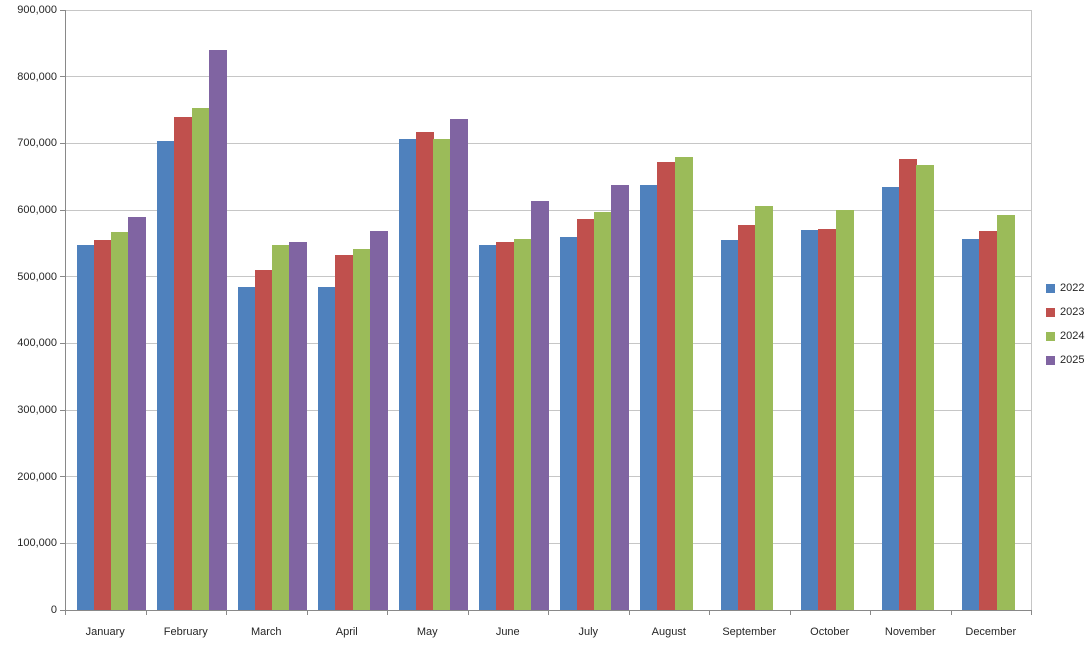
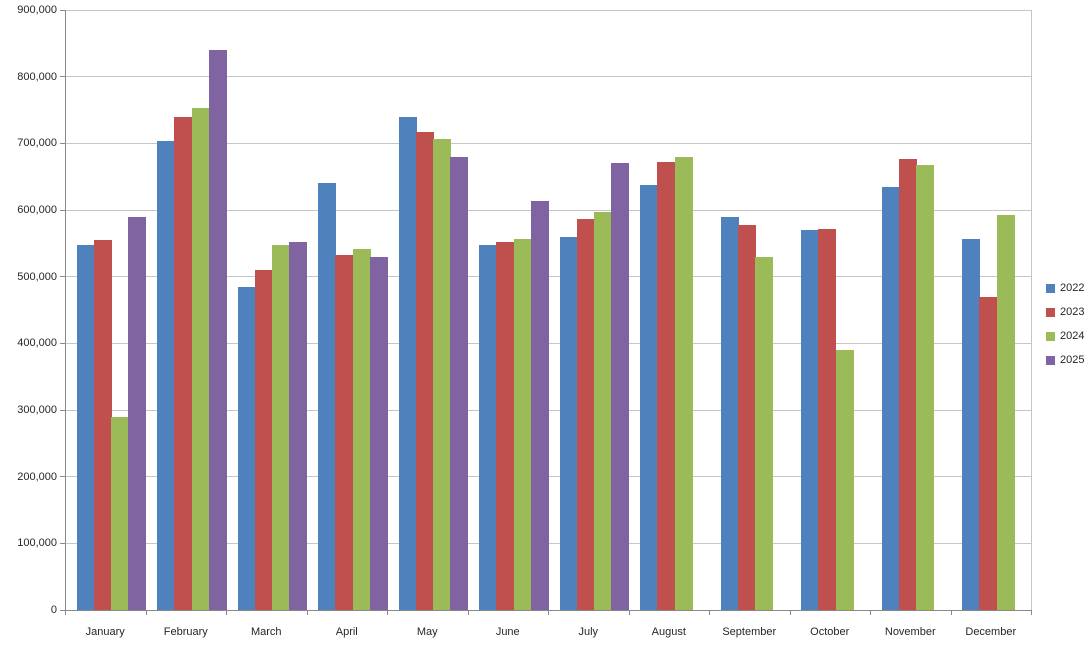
2024/January: 570000 -> 290000
2022/April: 480000 -> 640000
2025/April: 570000 -> 530000
2022/May: 710000 -> 740000
2025/May: 740000 -> 680000
2025/July: 640000 -> 670000
2022/September: 560000 -> 590000
2024/September: 610000 -> 530000
2024/October: 600000 -> 390000
2023/December: 570000 -> 470000
